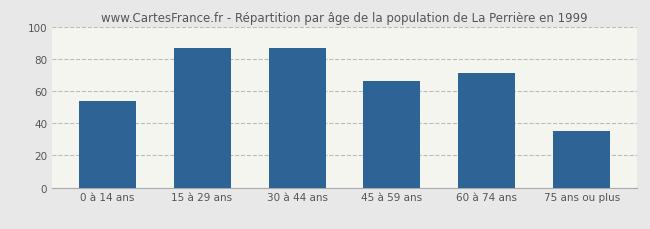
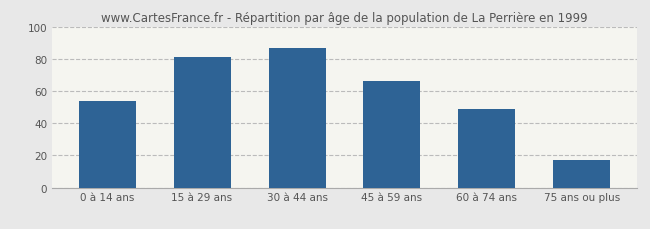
15 à 29 ans: 87 -> 81
60 à 74 ans: 71 -> 49
75 ans ou plus: 35 -> 17
